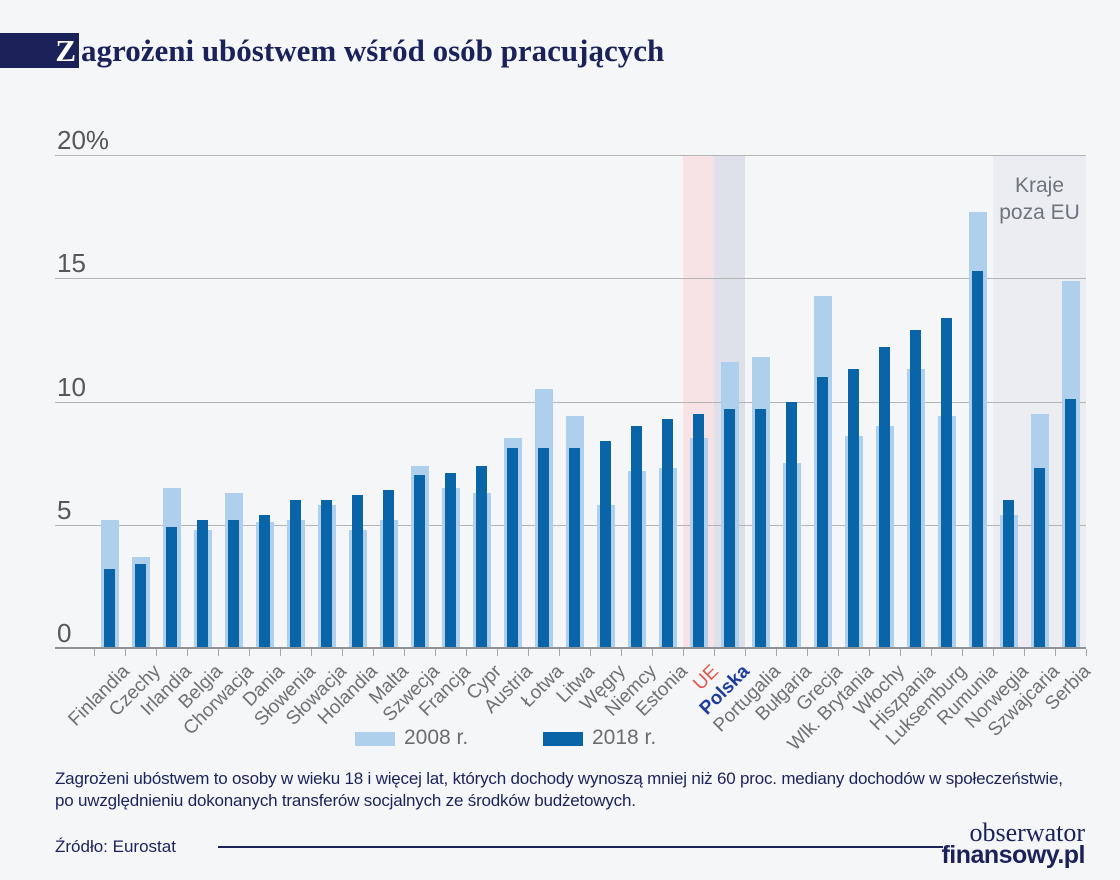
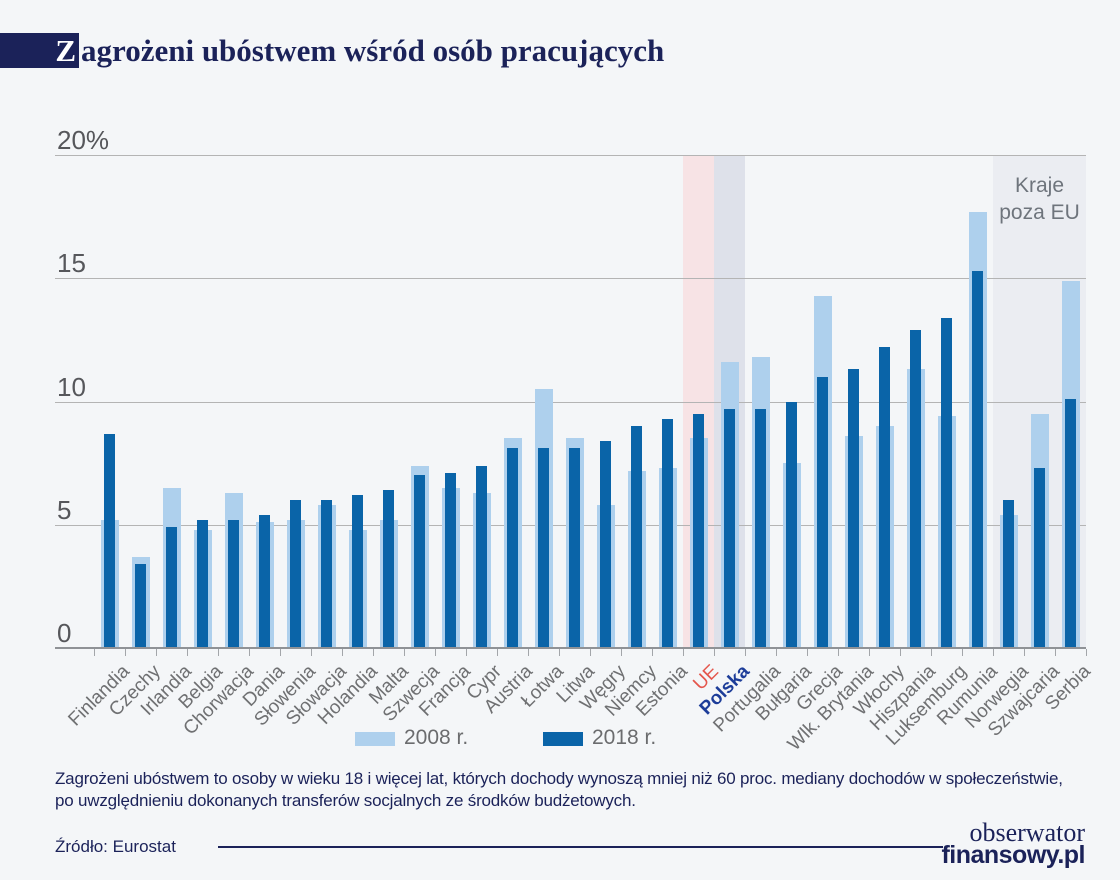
2018 r./Finlandia: 3.2% -> 8.7%
2008 r./Litwa: 9.4% -> 8.5%
